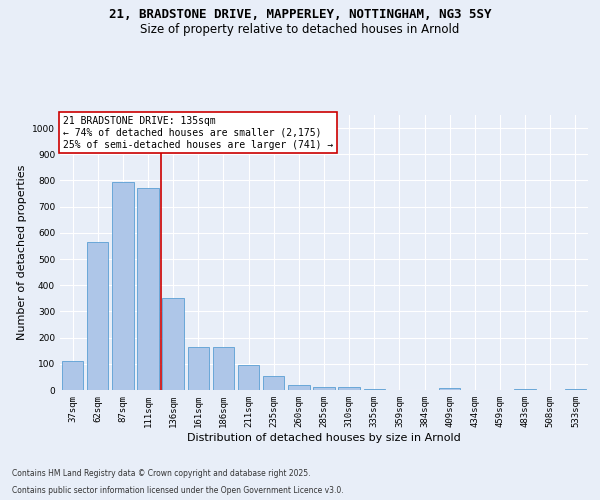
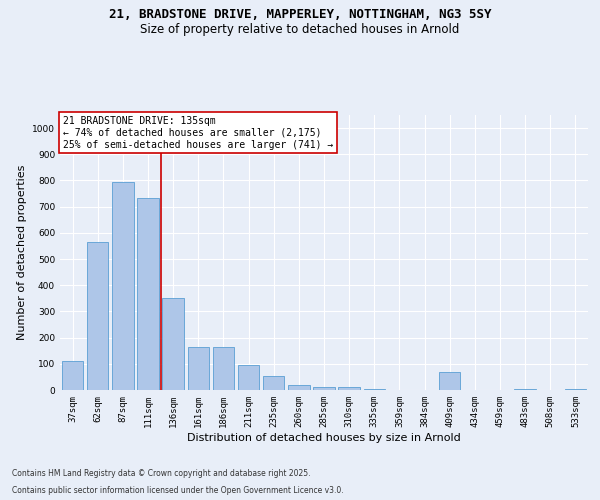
111sqm: 770 -> 735
409sqm: 8 -> 70
